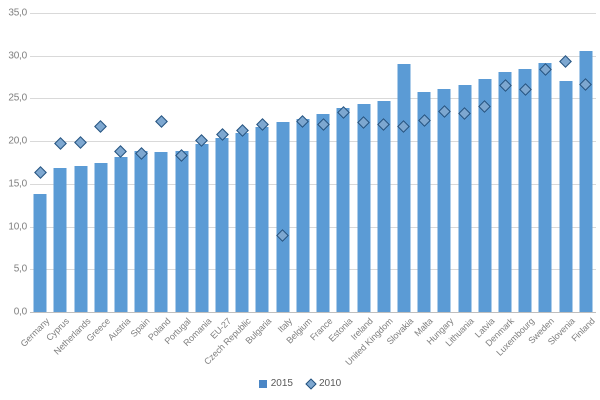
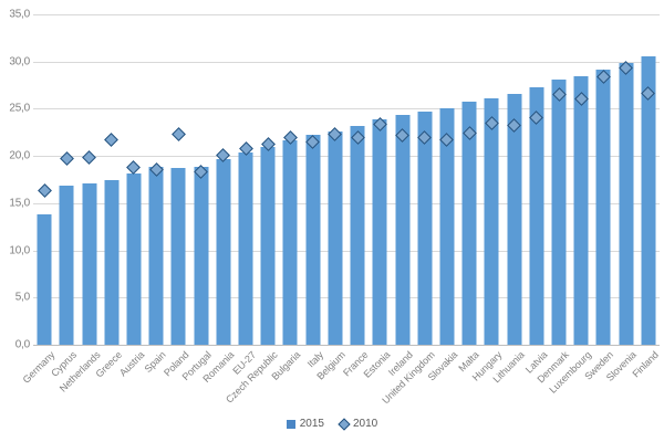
2010/Italy: 9 -> 22
2015/Slovakia: 29 -> 25
2015/Slovenia: 27 -> 30
